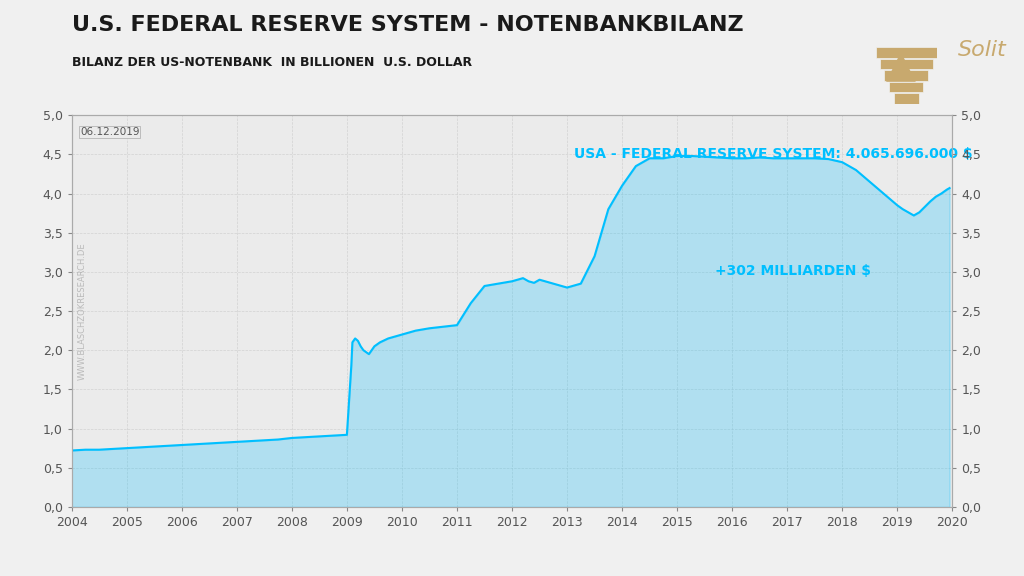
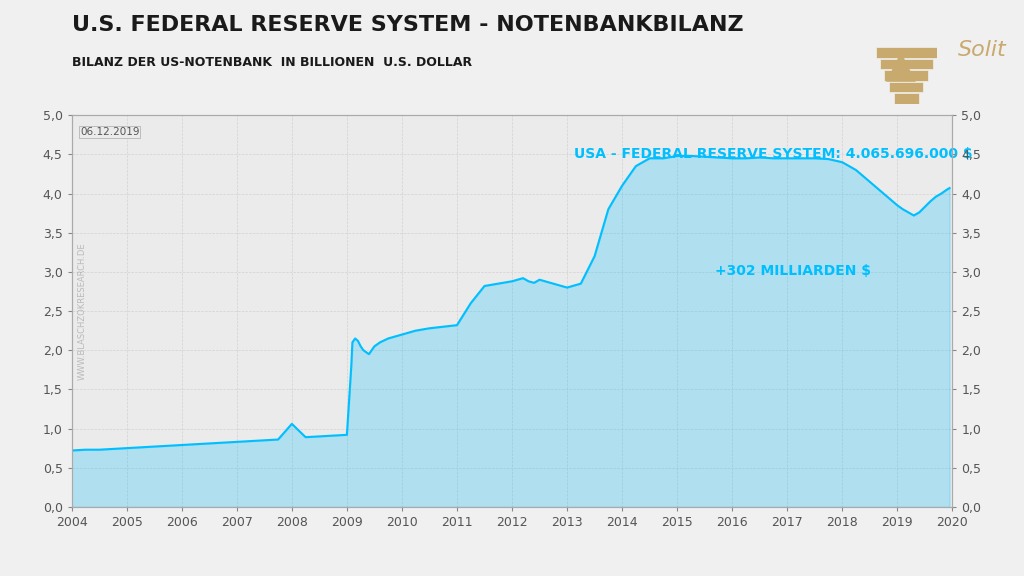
2008: 0,88 -> 1,06
